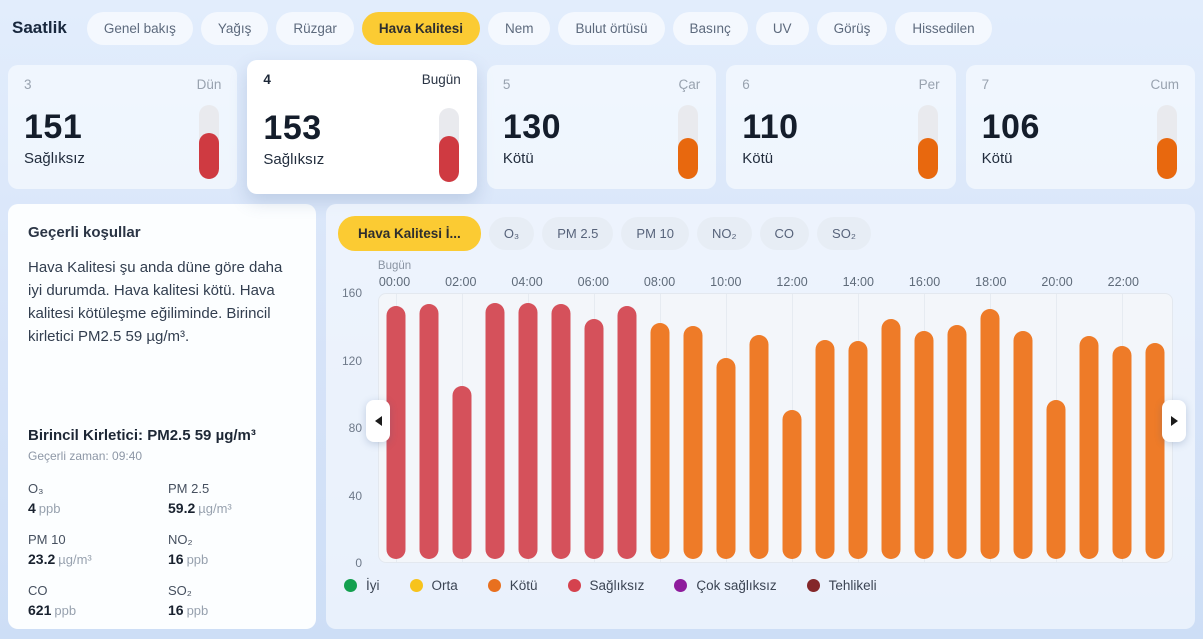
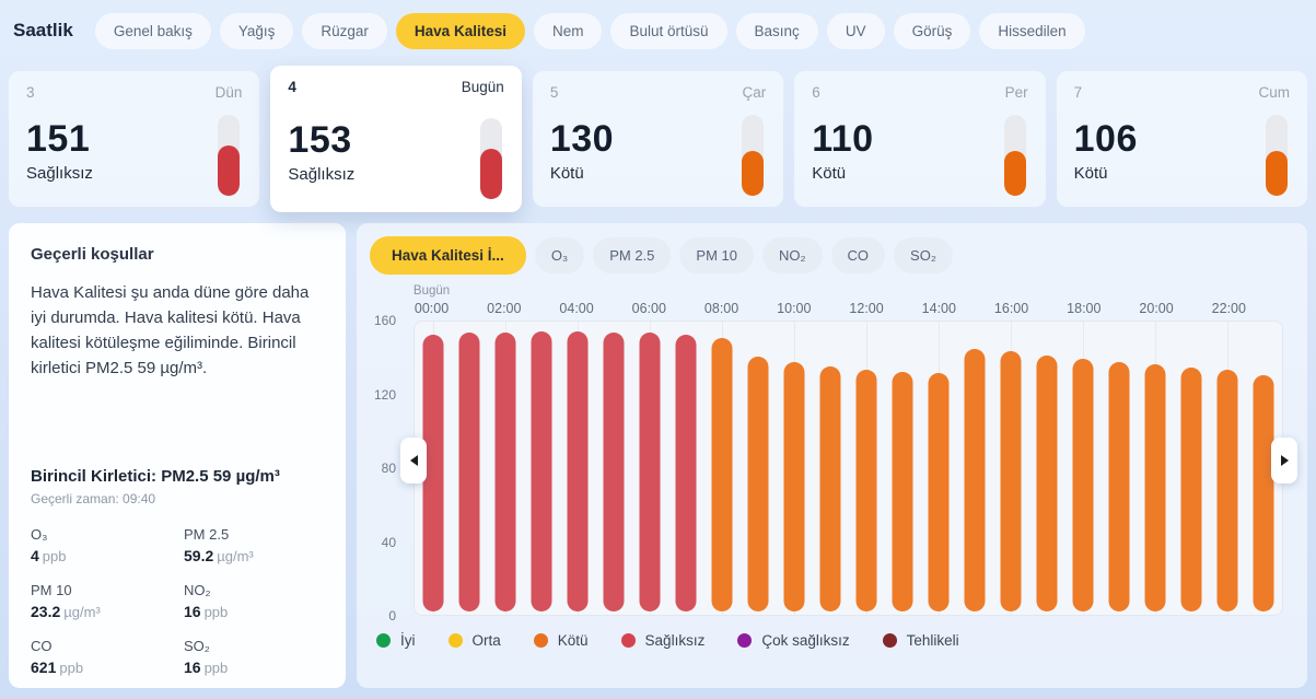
02:00: 103 -> 152
06:00: 143 -> 152
08:00: 141 -> 149
10:00: 120 -> 136
12:00: 89 -> 132
16:00: 136 -> 142
18:00: 149 -> 138
20:00: 95 -> 135
22:00: 127 -> 132
